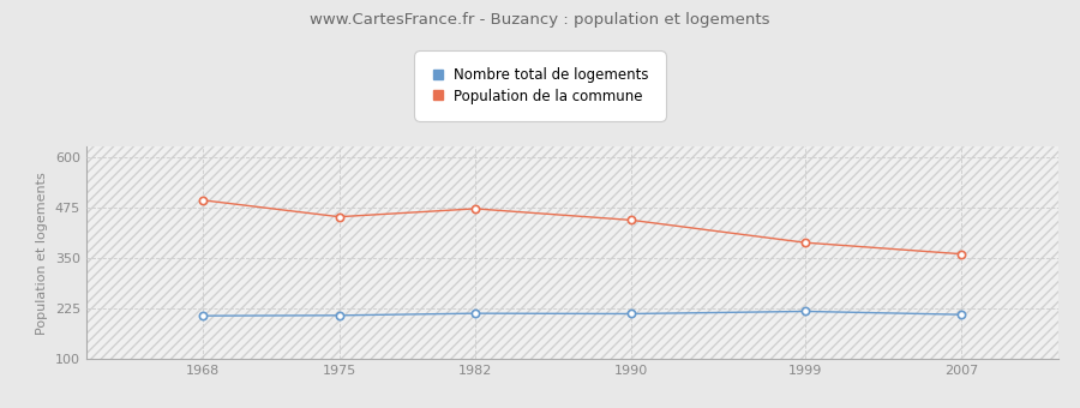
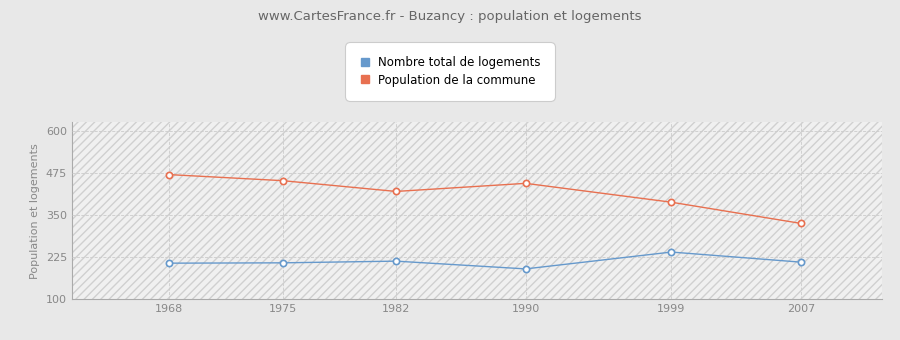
Population de la commune/1968: 493 -> 470
Population de la commune/1982: 472 -> 420
Nombre total de logements/1990: 212 -> 190
Nombre total de logements/1999: 218 -> 240
Population de la commune/2007: 360 -> 325
